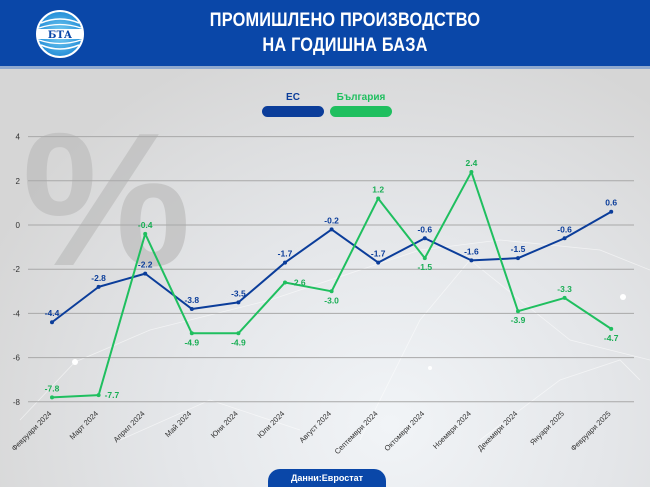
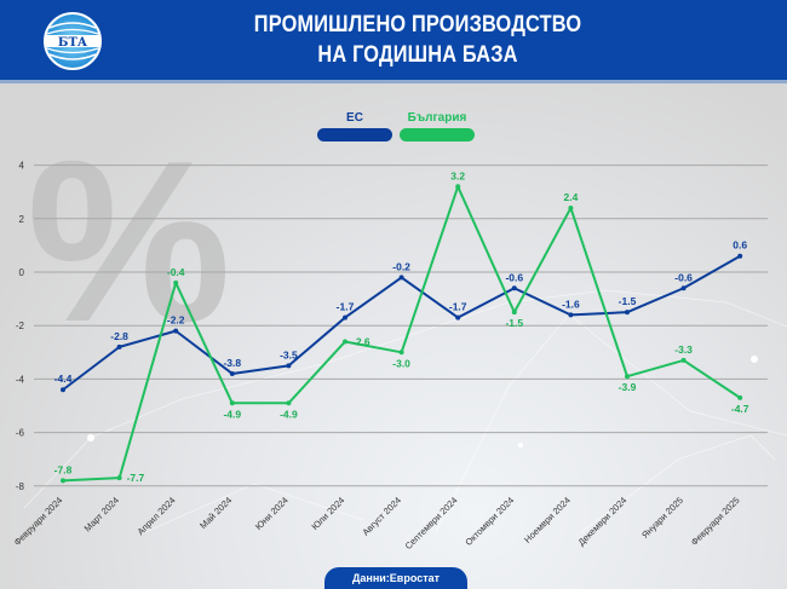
България/Септември 2024: 1.2 -> 3.2
